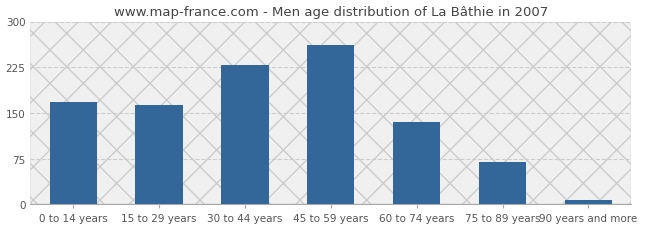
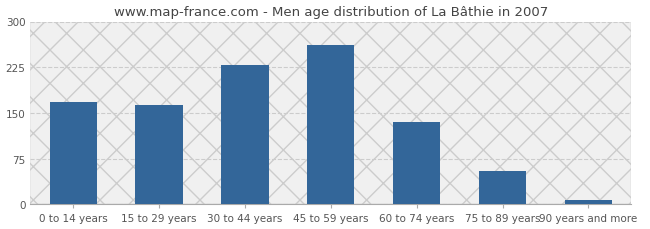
75 to 89 years: 70 -> 55
